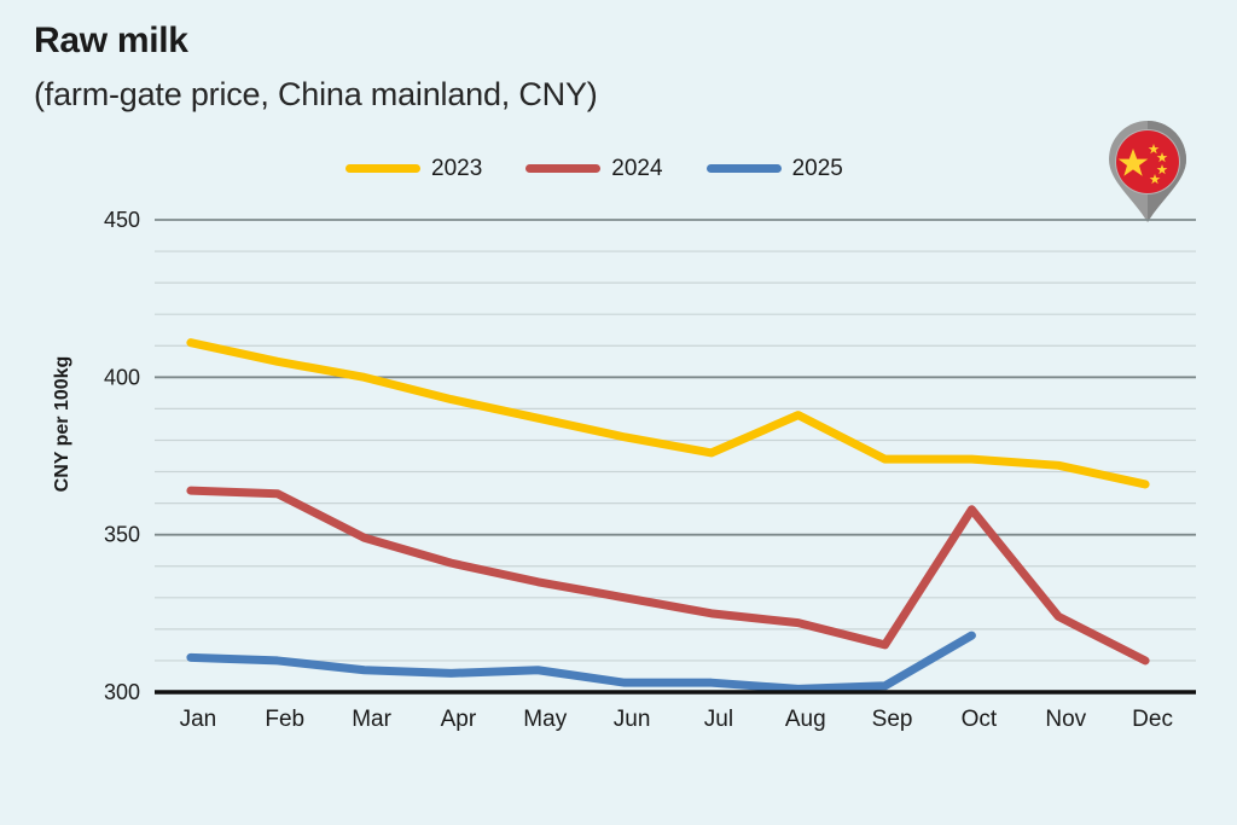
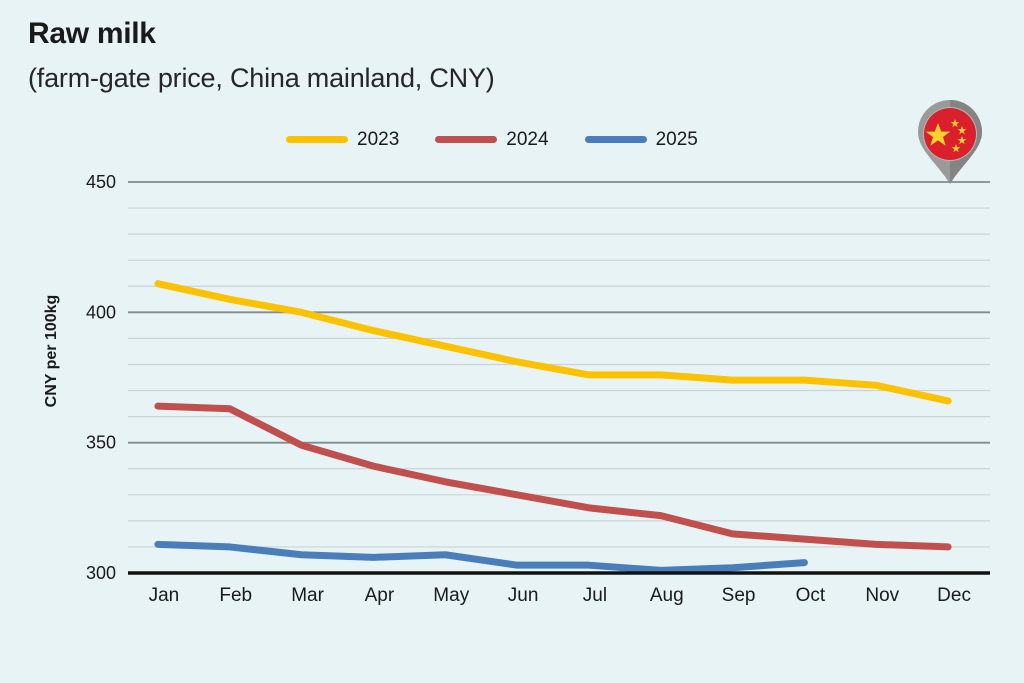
2023/Aug: 388 -> 376
2024/Oct: 358 -> 313
2025/Oct: 318 -> 304
2024/Nov: 324 -> 311
